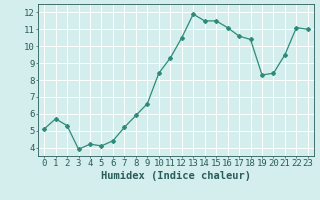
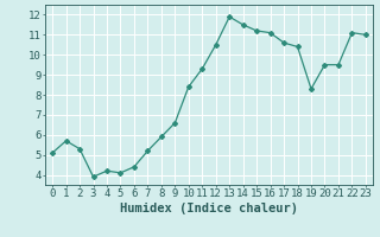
15: 11.5 -> 11.2
20: 8.4 -> 9.5
